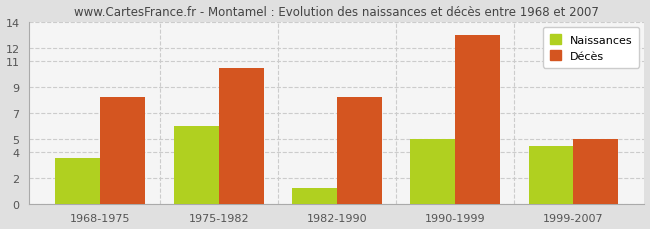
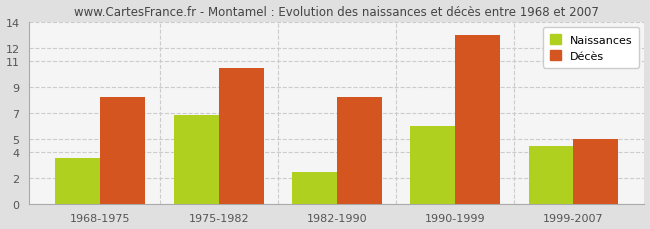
Naissances/1975-1982: 6.0 -> 6.8
Naissances/1982-1990: 1.2 -> 2.4
Naissances/1990-1999: 5.0 -> 6.0
